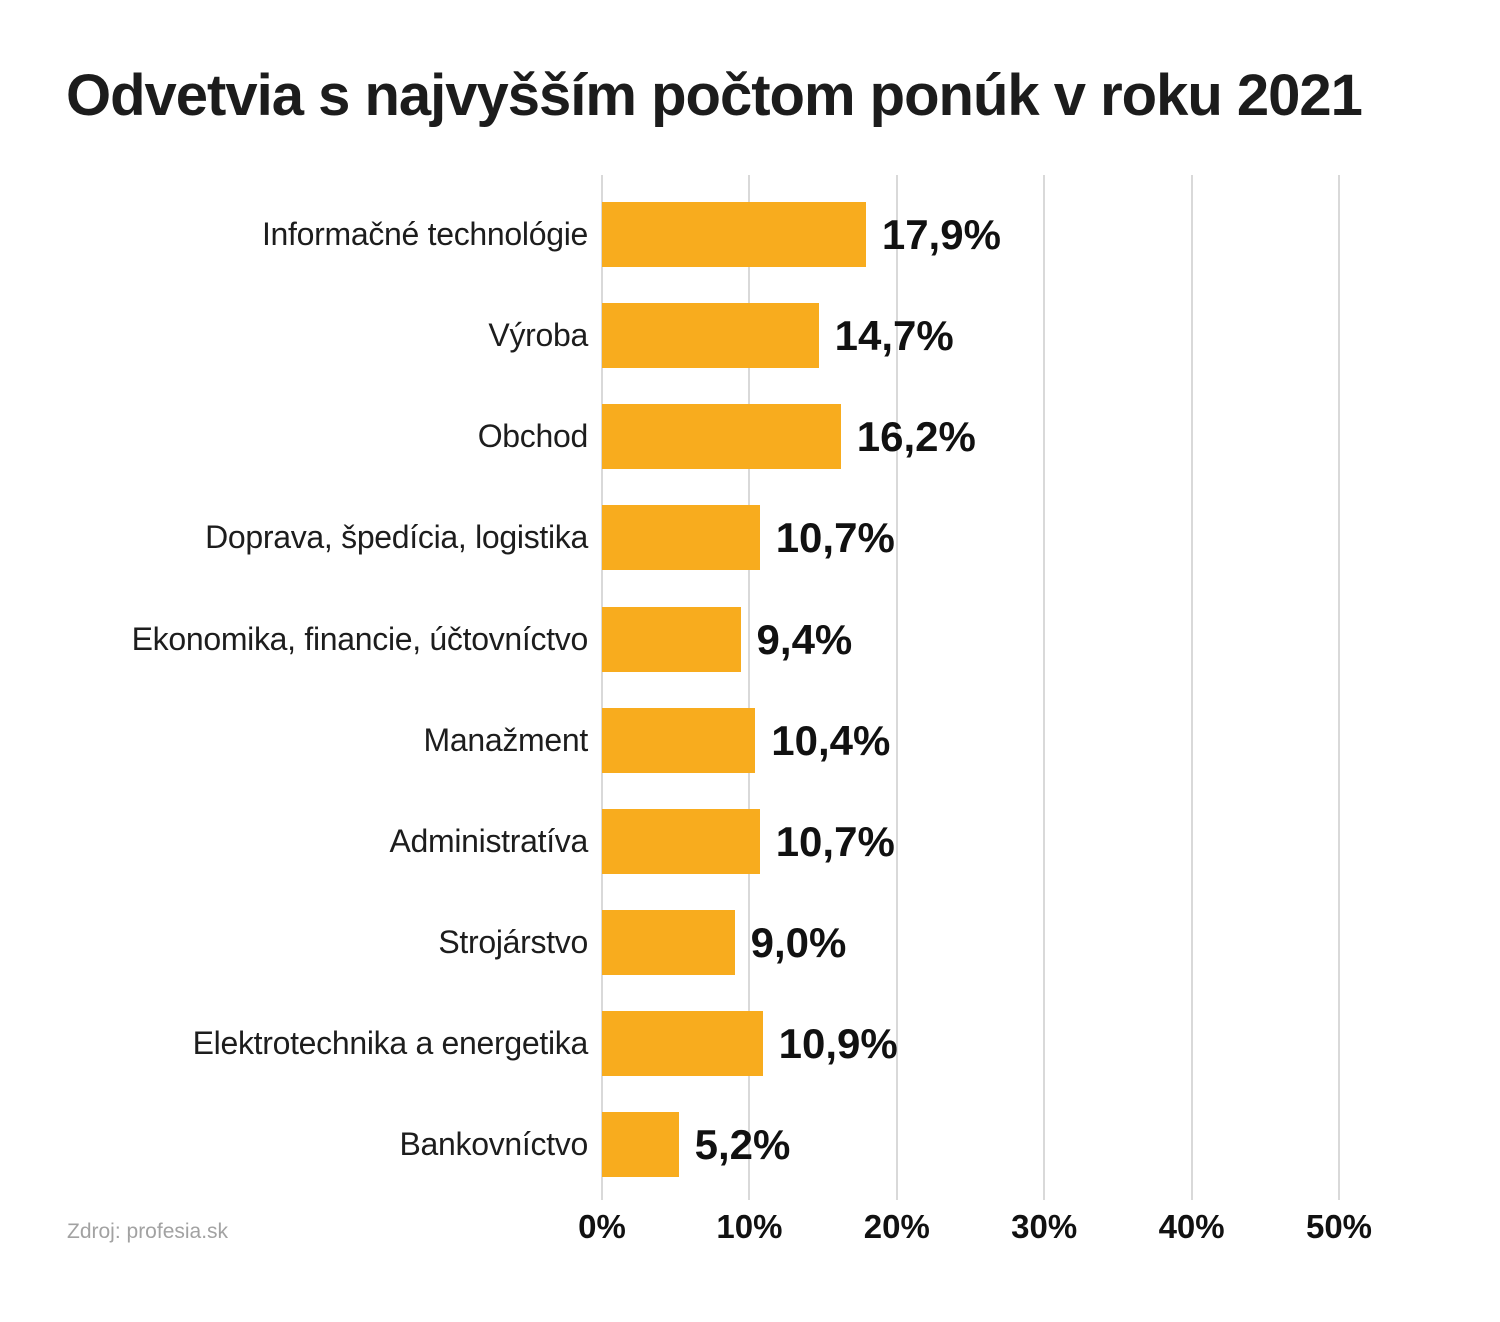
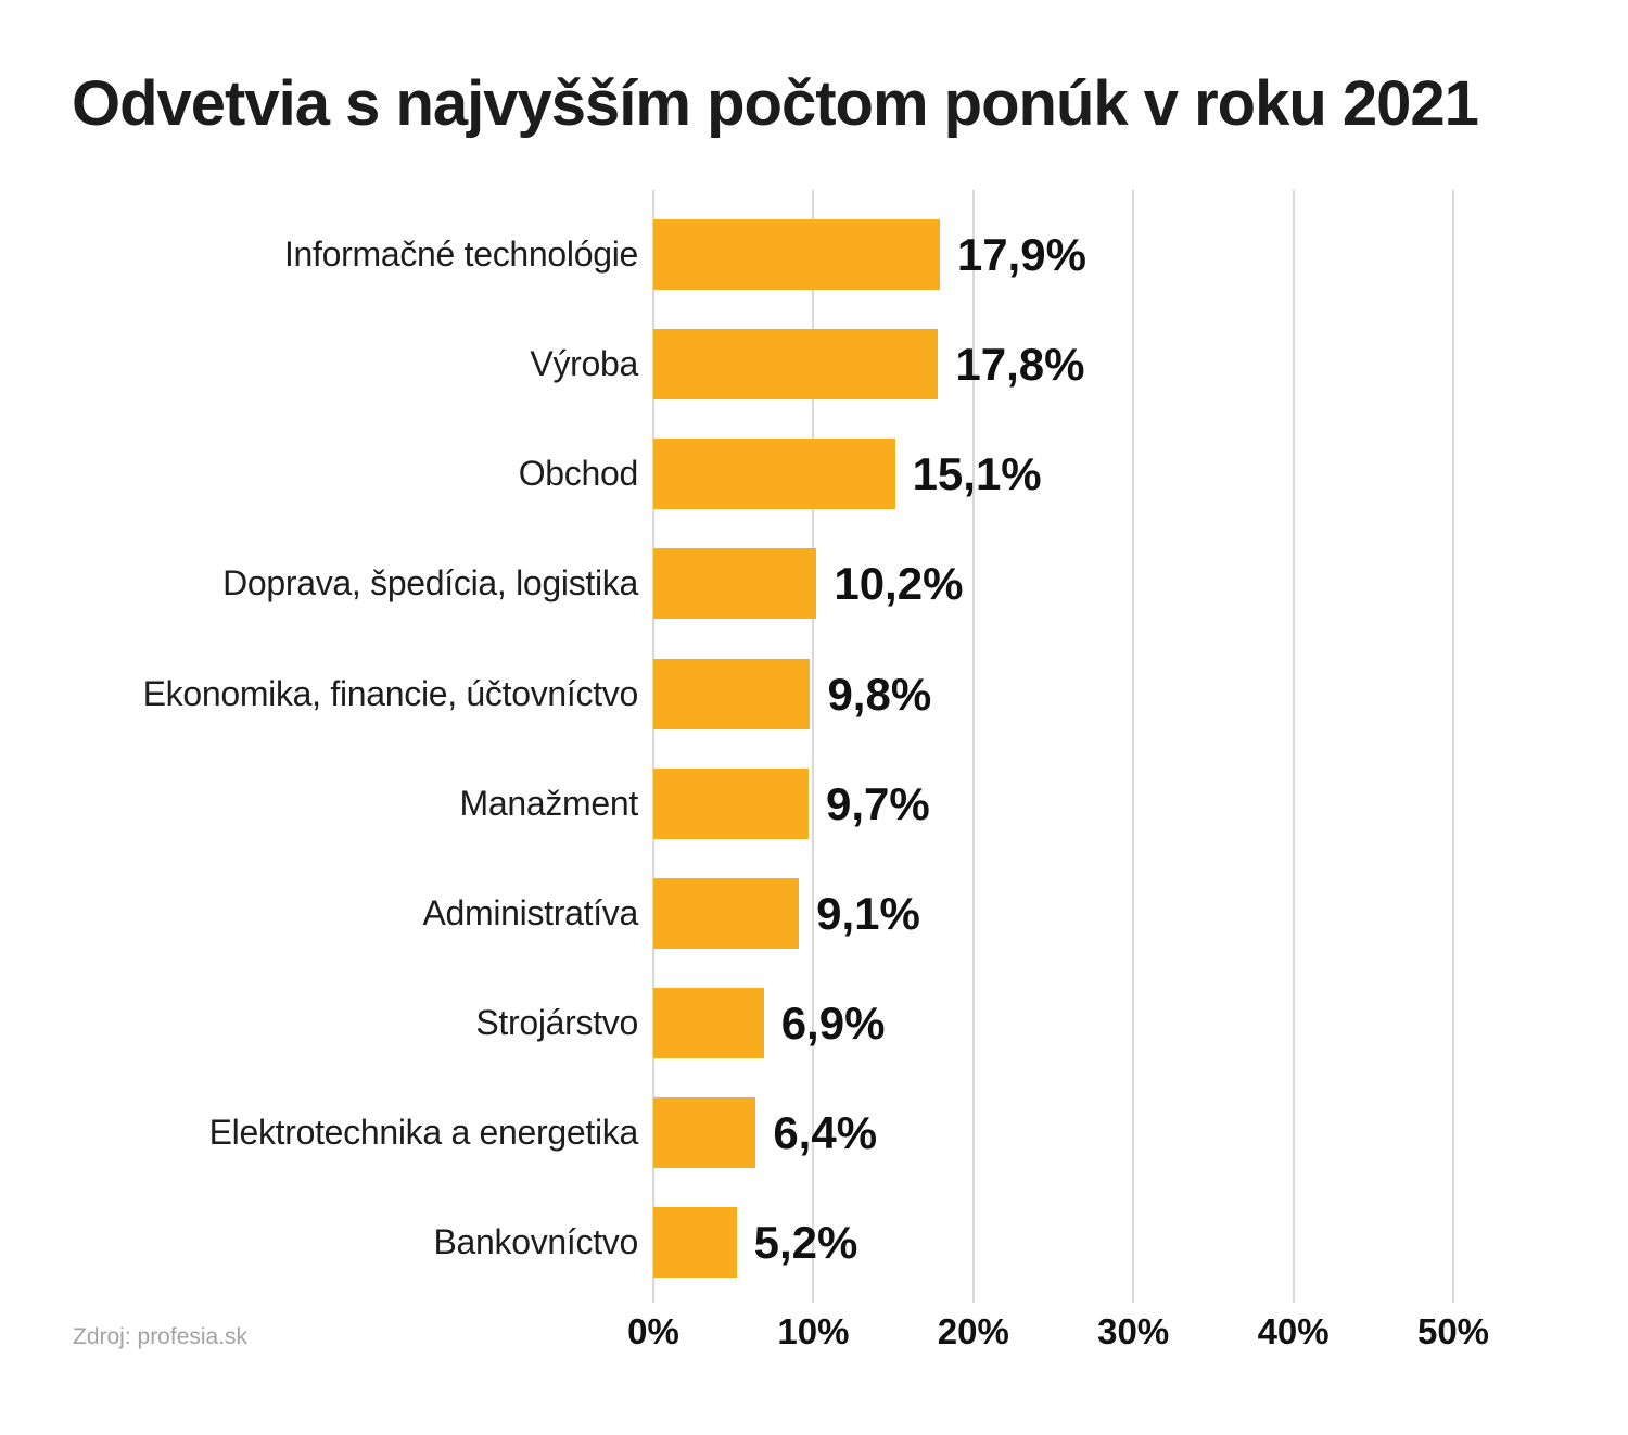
Výroba: 14,7% -> 17,8%
Obchod: 16,2% -> 15,1%
Doprava, špedícia, logistika: 10,7% -> 10,2%
Ekonomika, financie, účtovníctvo: 9,4% -> 9,8%
Manažment: 10,4% -> 9,7%
Administratíva: 10,7% -> 9,1%
Strojárstvo: 9,0% -> 6,9%
Elektrotechnika a energetika: 10,9% -> 6,4%
